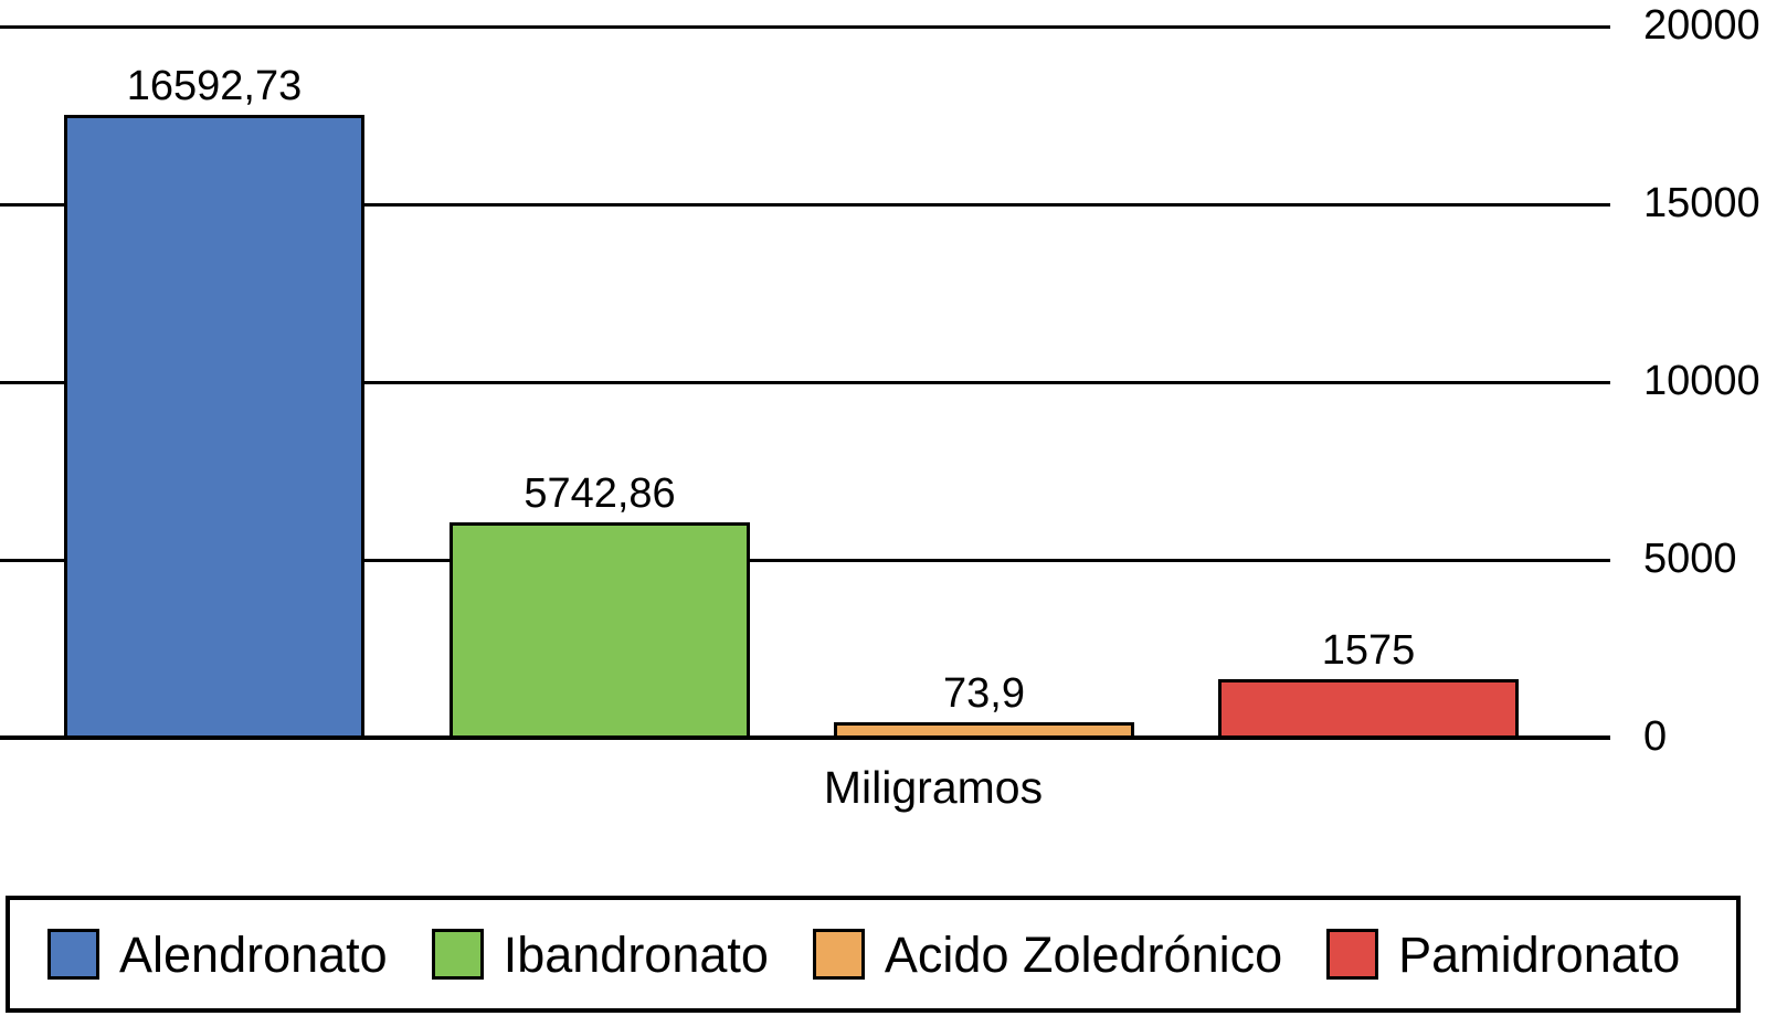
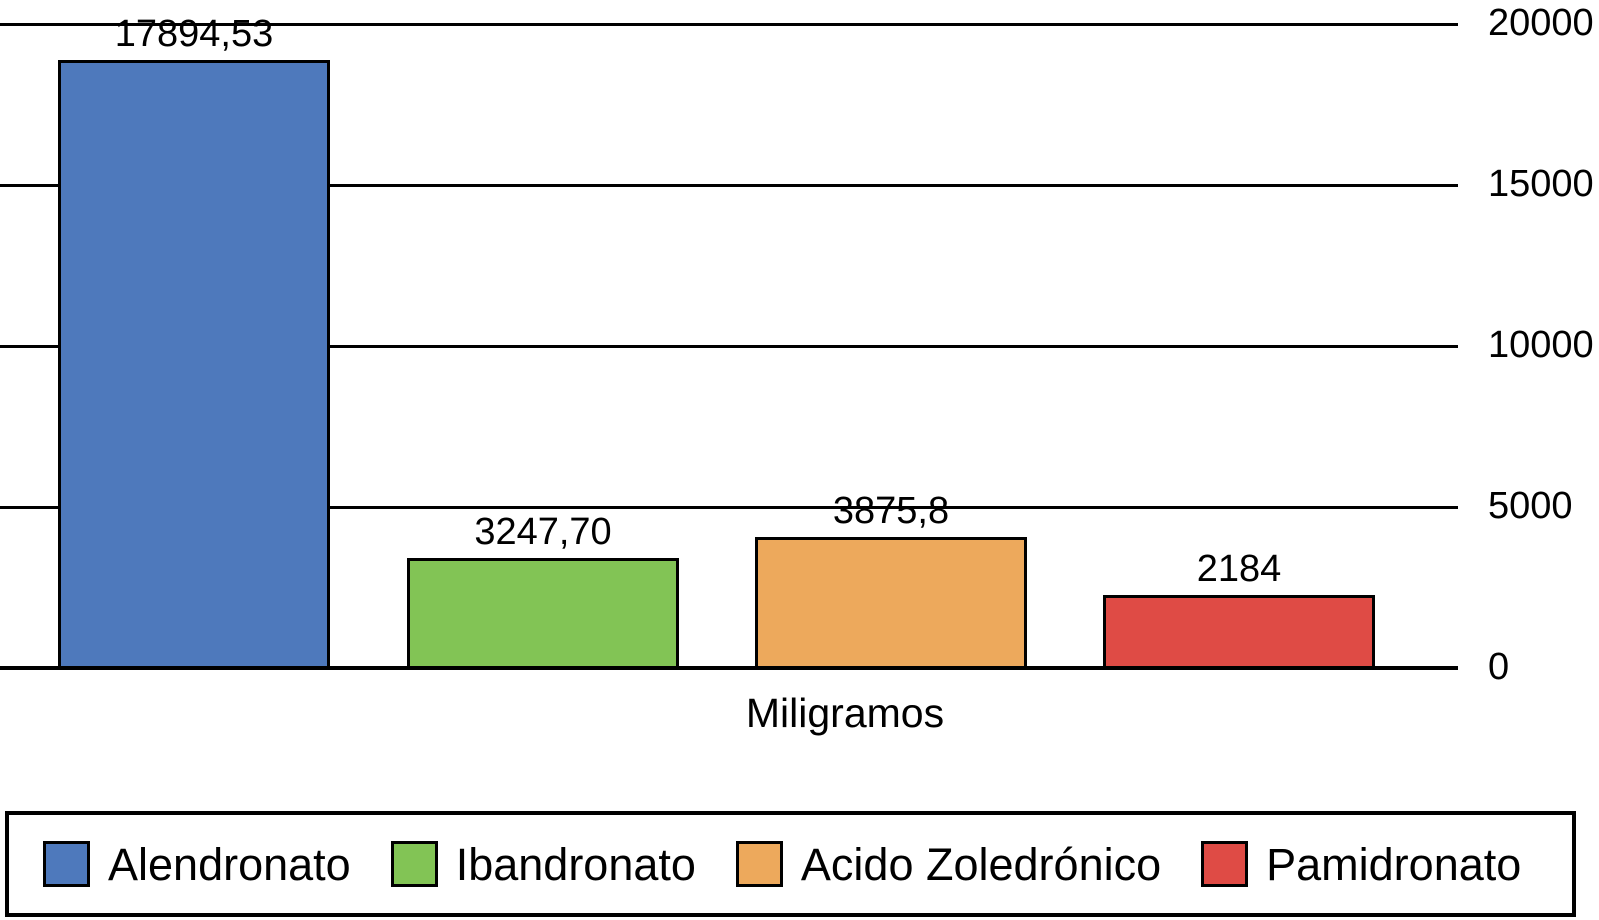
Alendronato: 16592,73 -> 17894,53
Ibandronato: 5742,86 -> 3247,70
Acido Zoledrónico: 73,9 -> 3875,8
Pamidronato: 1575 -> 2184
